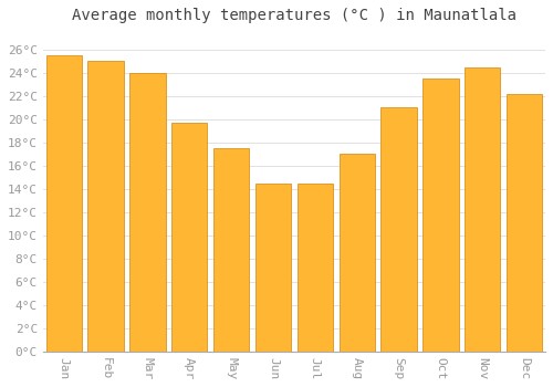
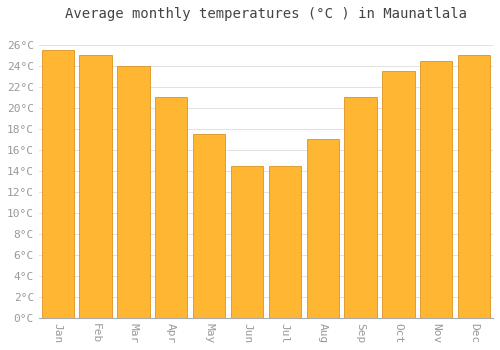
Apr: 19.7°C -> 21.0°C
Dec: 22.2°C -> 25.0°C
